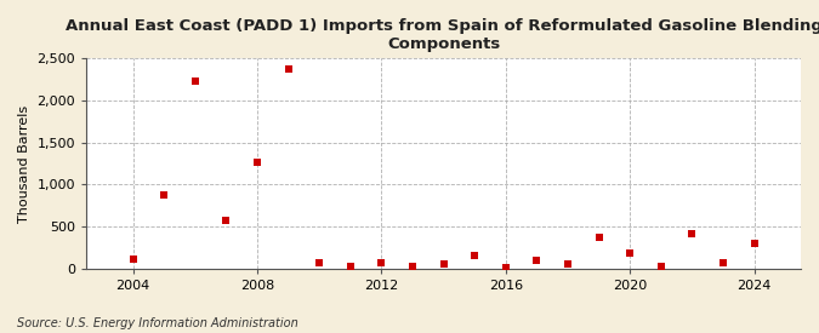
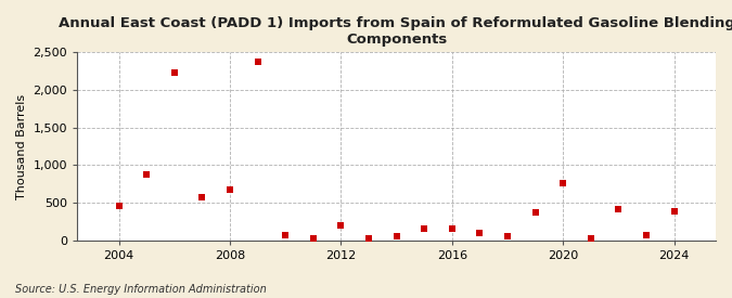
2004: 110 -> 460
2008: 1,260 -> 680
2012: 60 -> 200
2016: 10 -> 160
2020: 180 -> 760
2024: 300 -> 380
